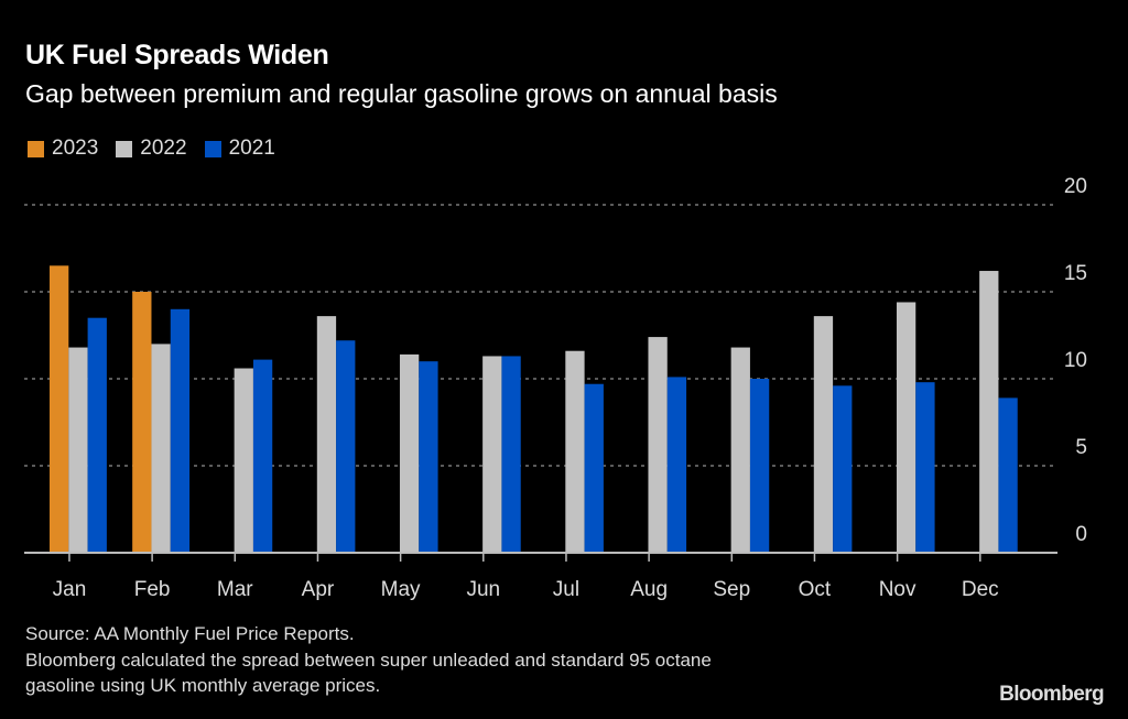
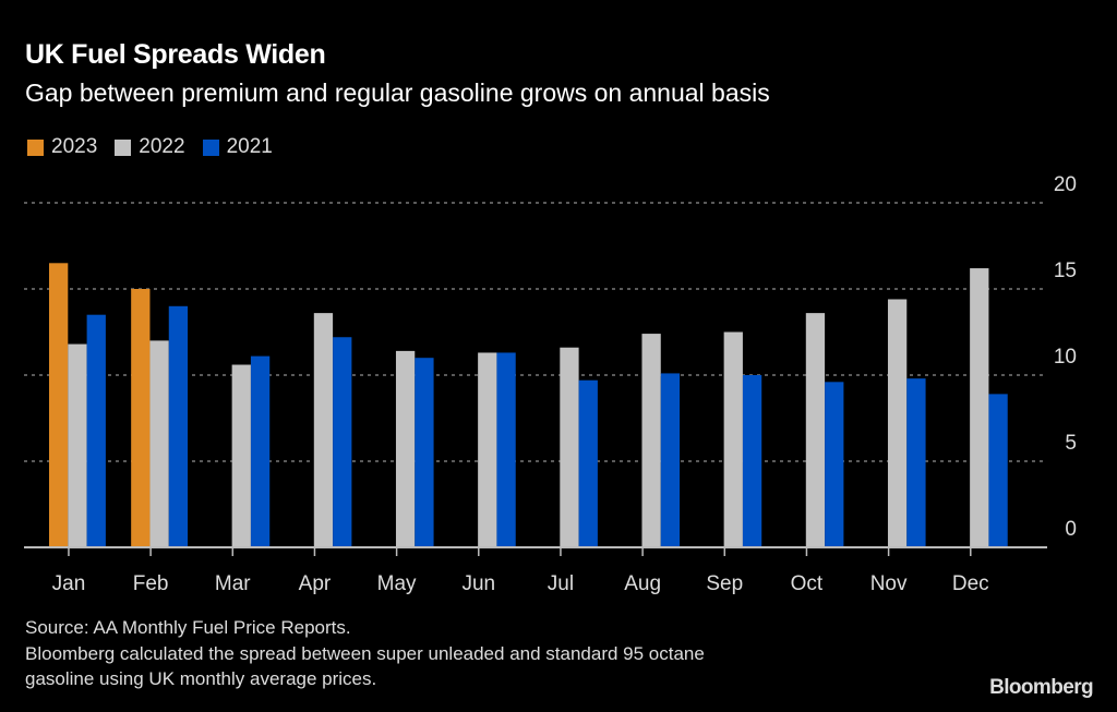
2022/Sep: 11.8 -> 12.5
